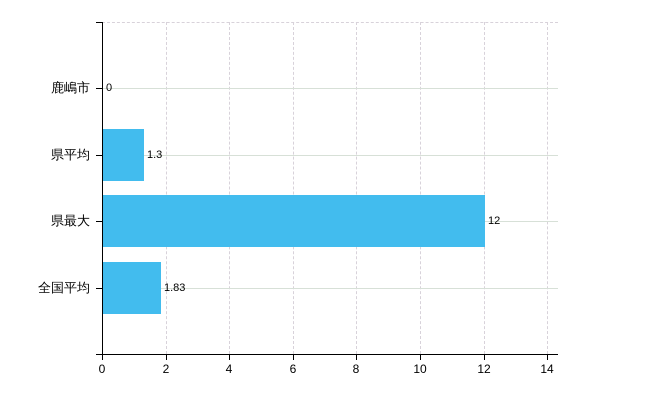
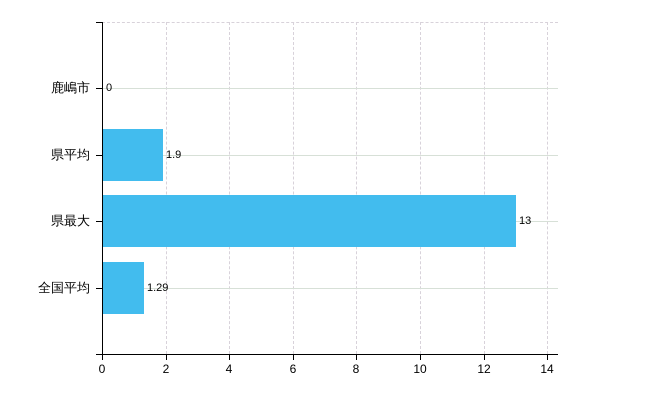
県平均: 1.3 -> 1.9
県最大: 12 -> 13
全国平均: 1.83 -> 1.29
